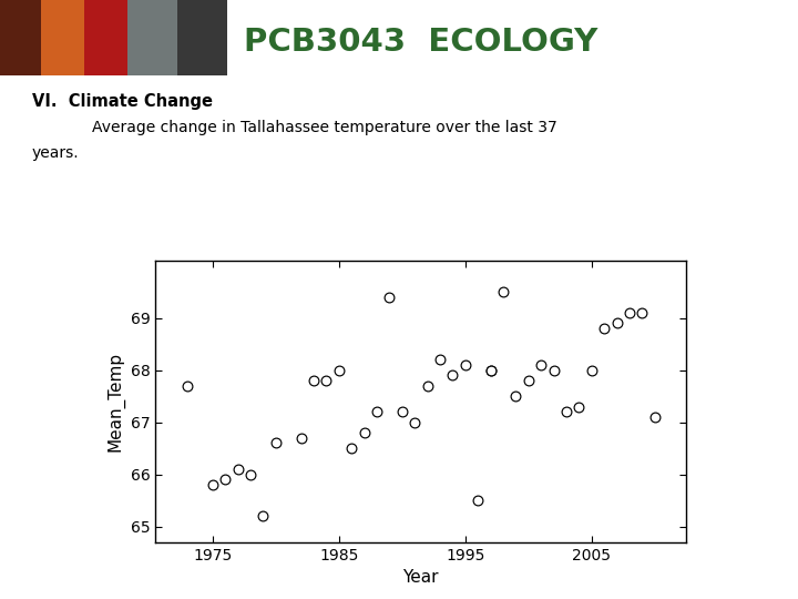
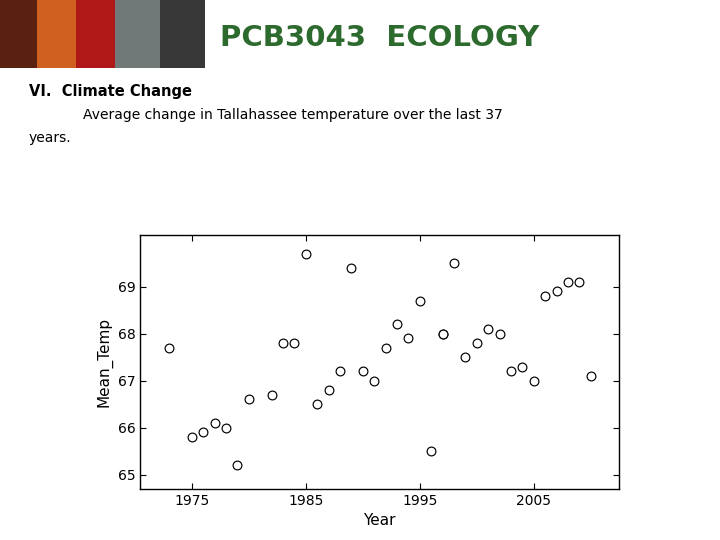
1985: 68.0 -> 69.7
1995: 68.1 -> 68.7
2005: 68.0 -> 67.0
